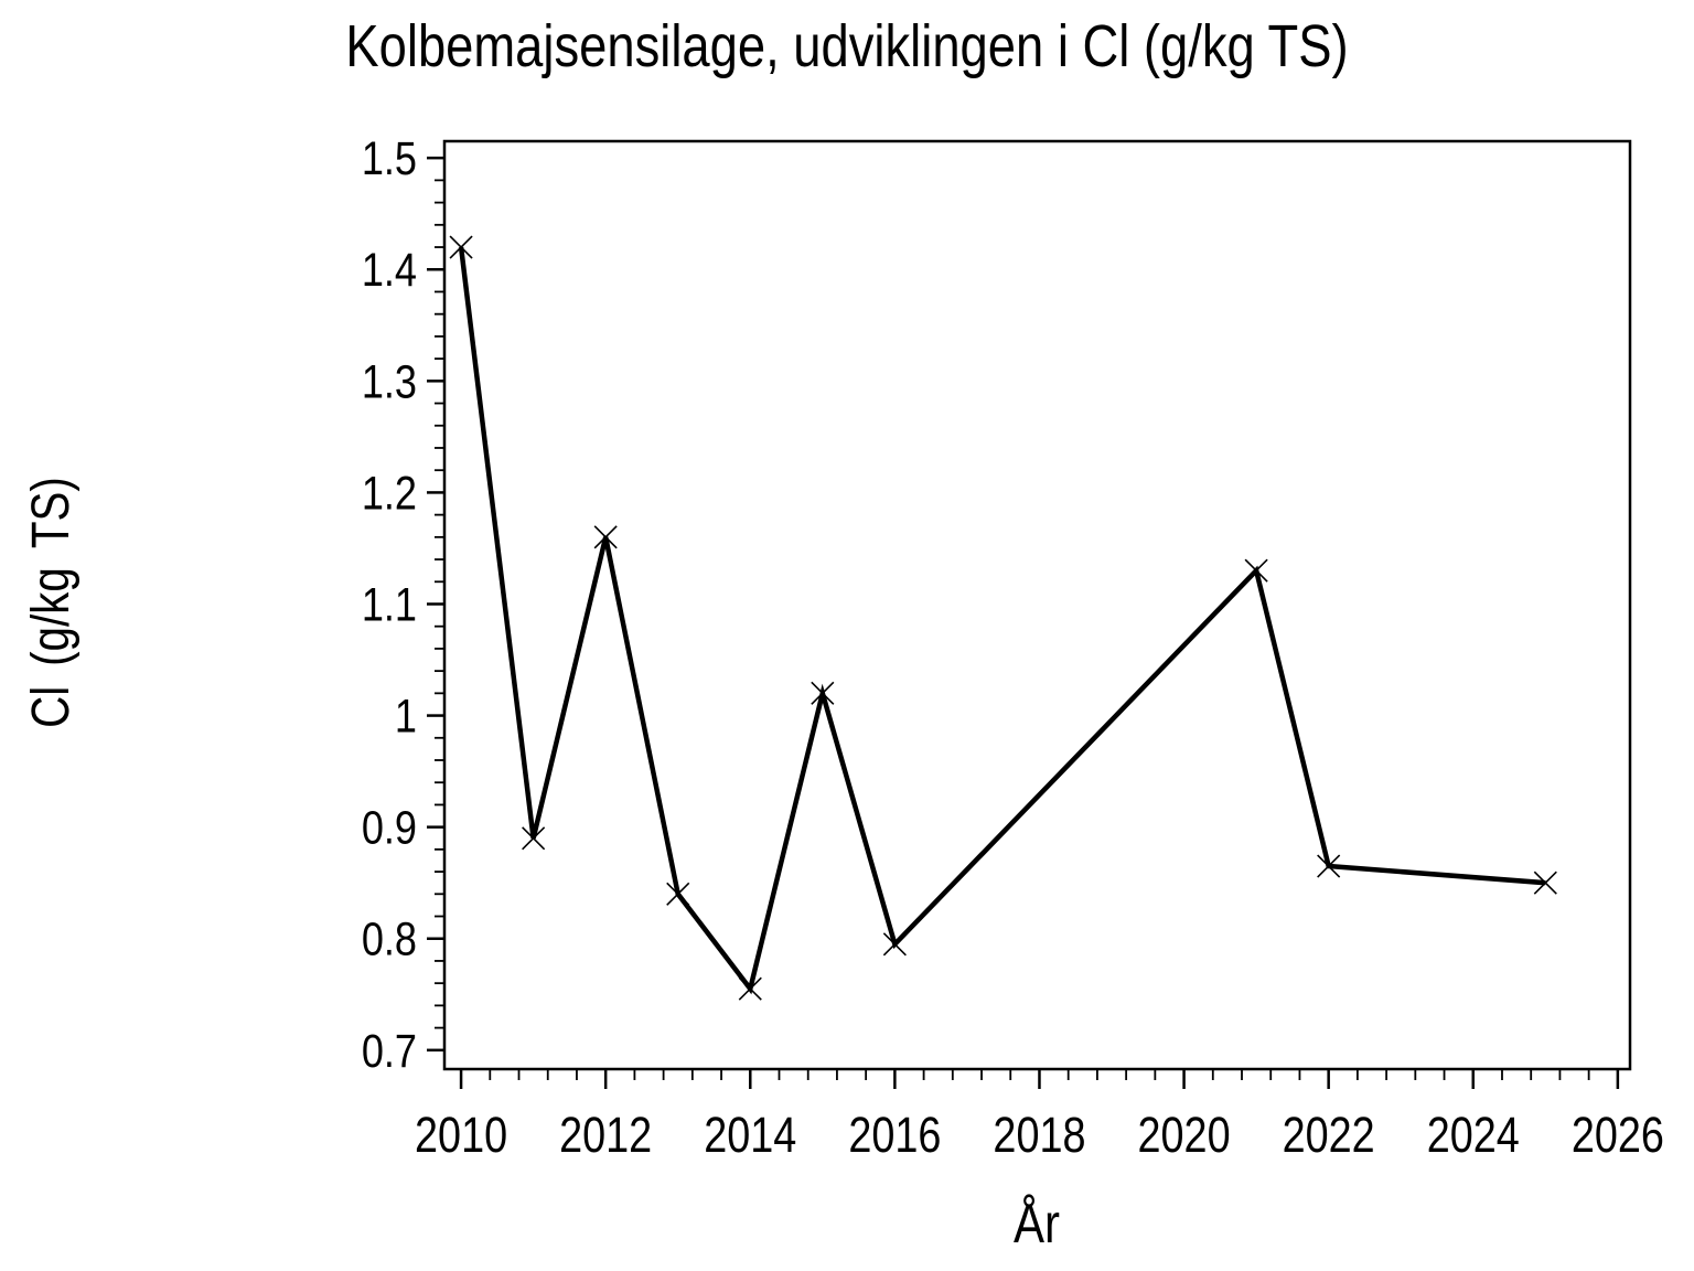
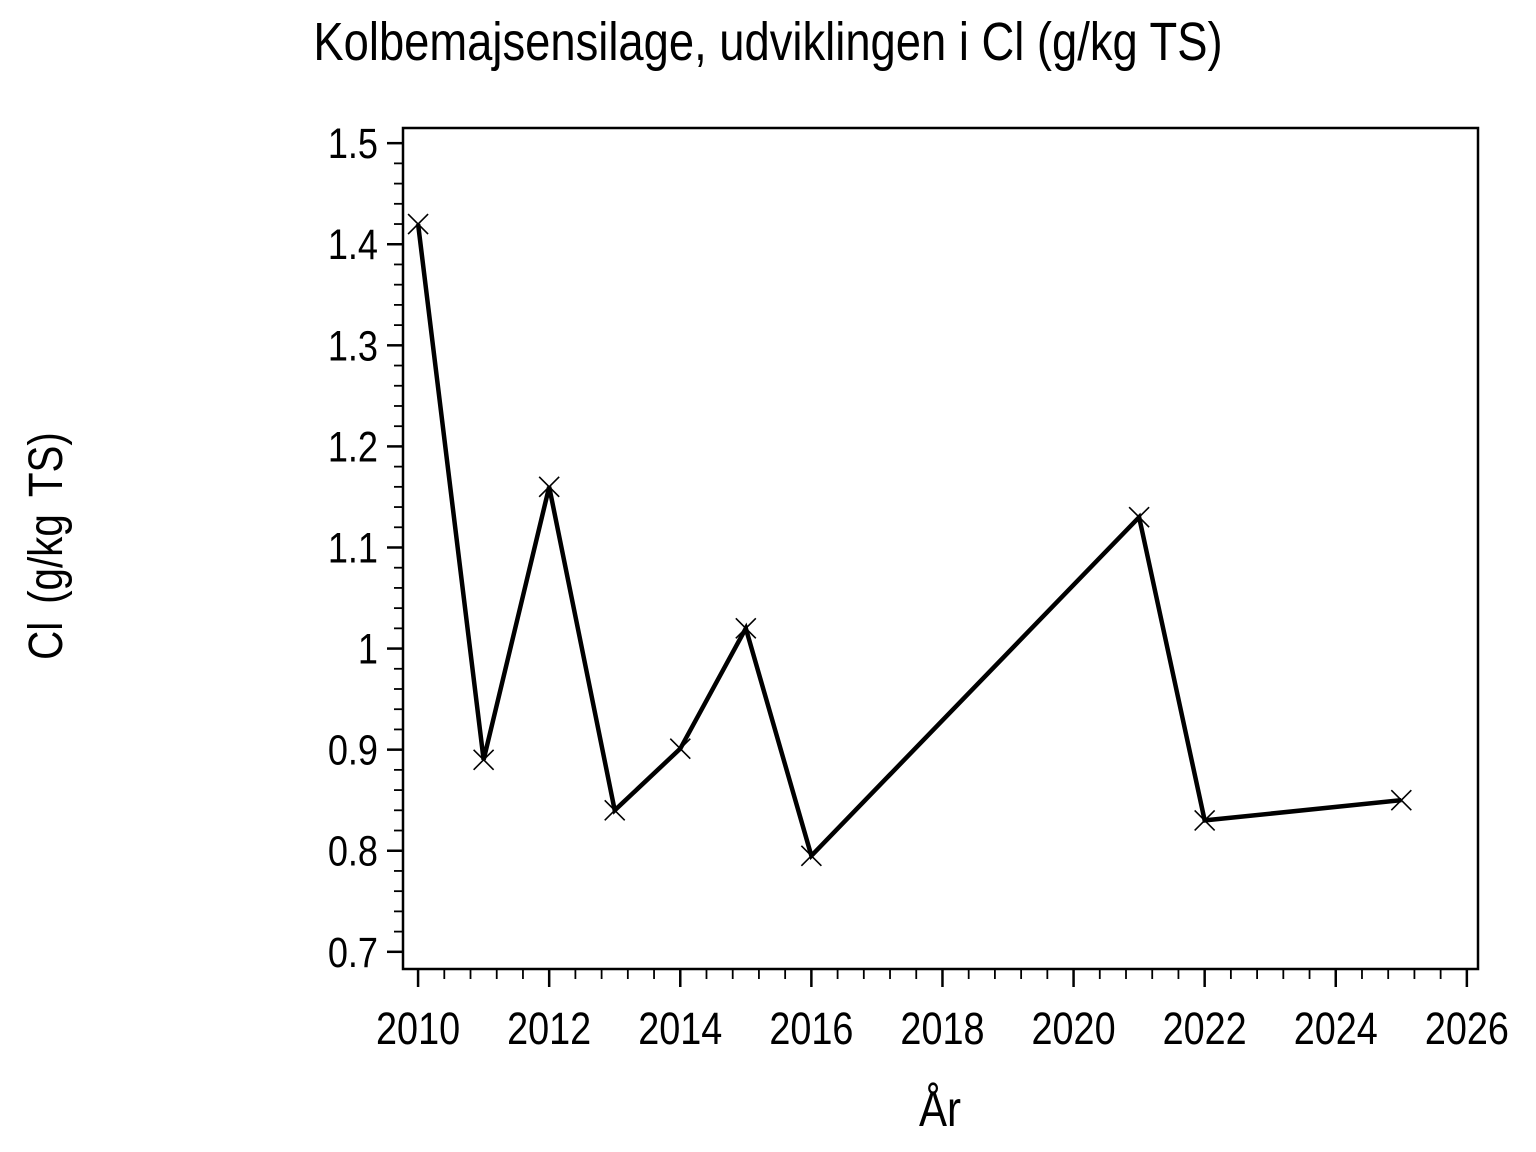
2014: 0.755 -> 0.901
2022: 0.865 -> 0.830
